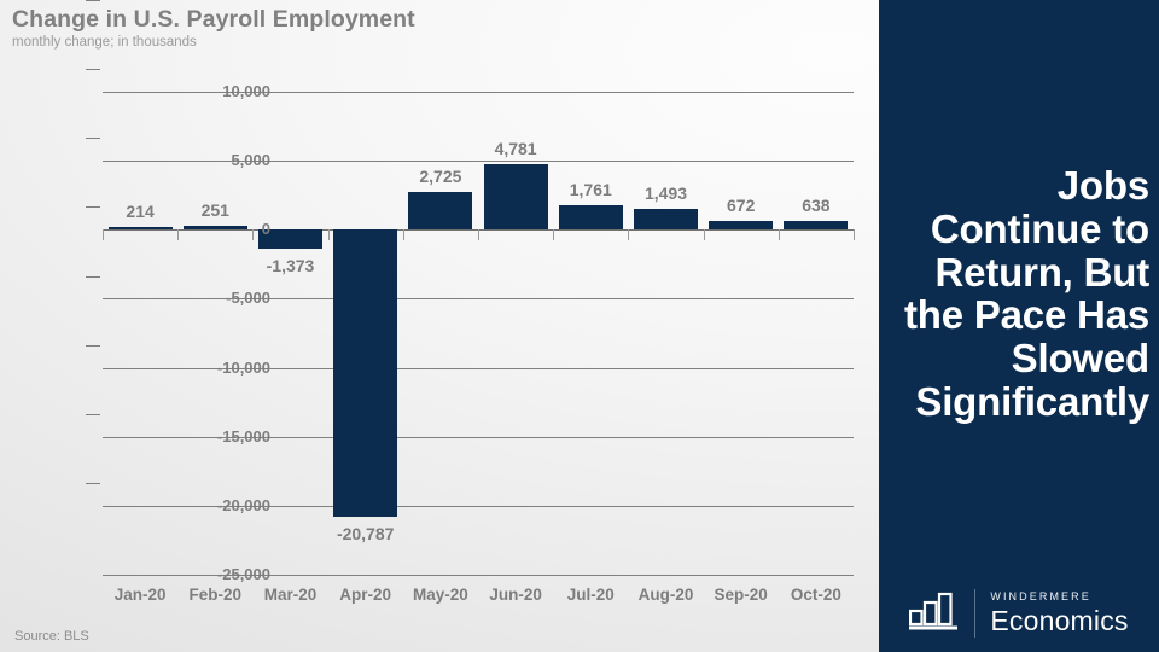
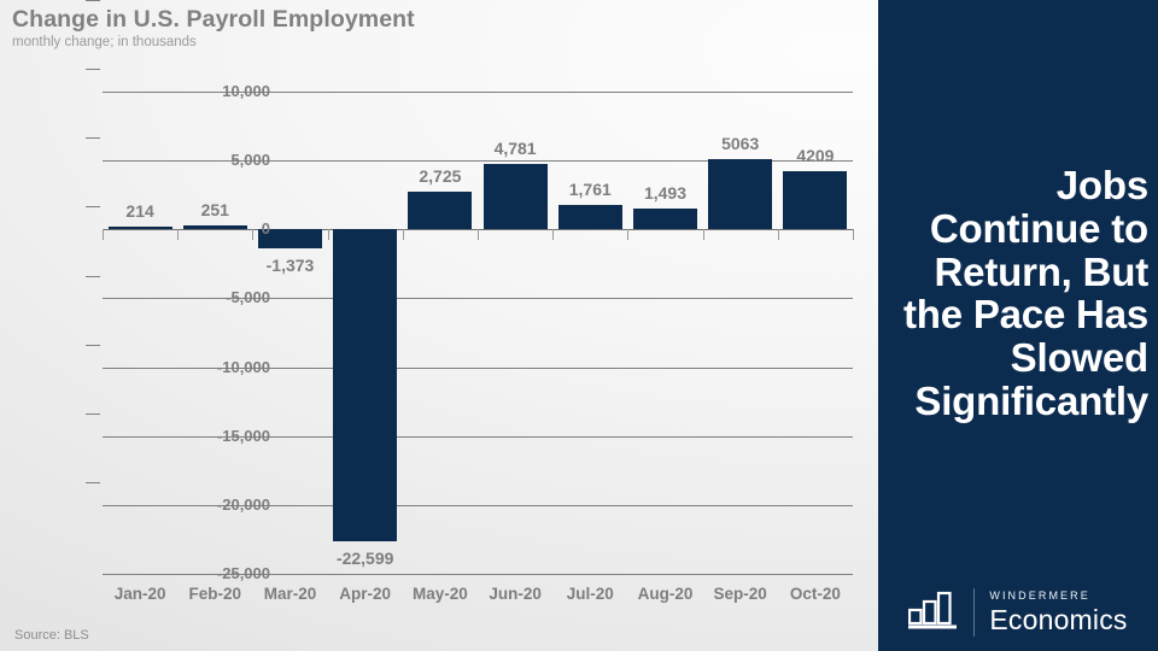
Apr-20: -20,787 -> -22,599
Sep-20: 672 -> 5063
Oct-20: 638 -> 4209
